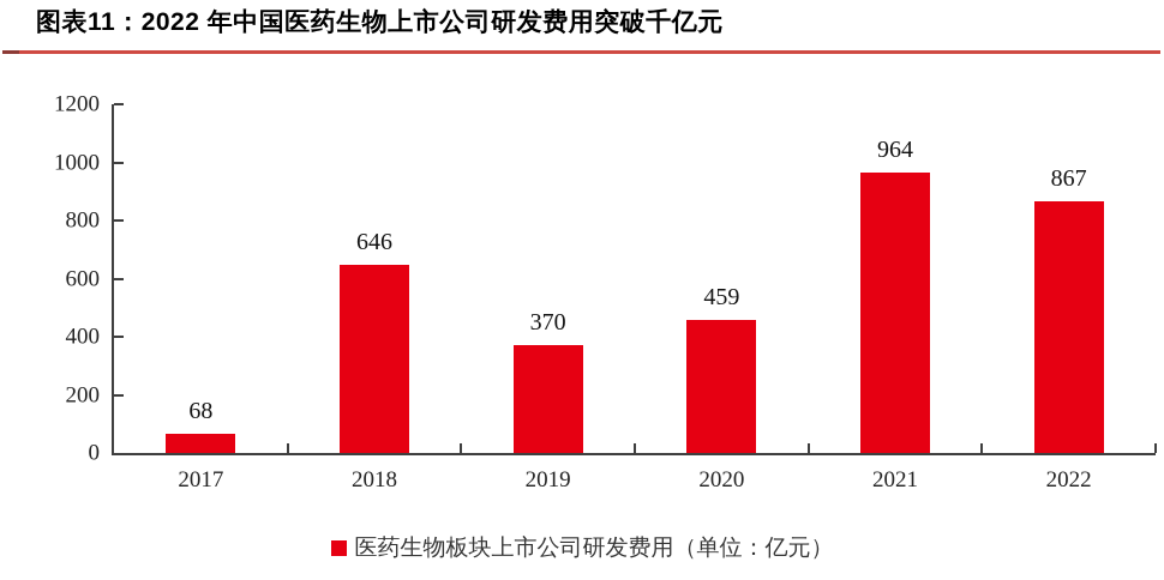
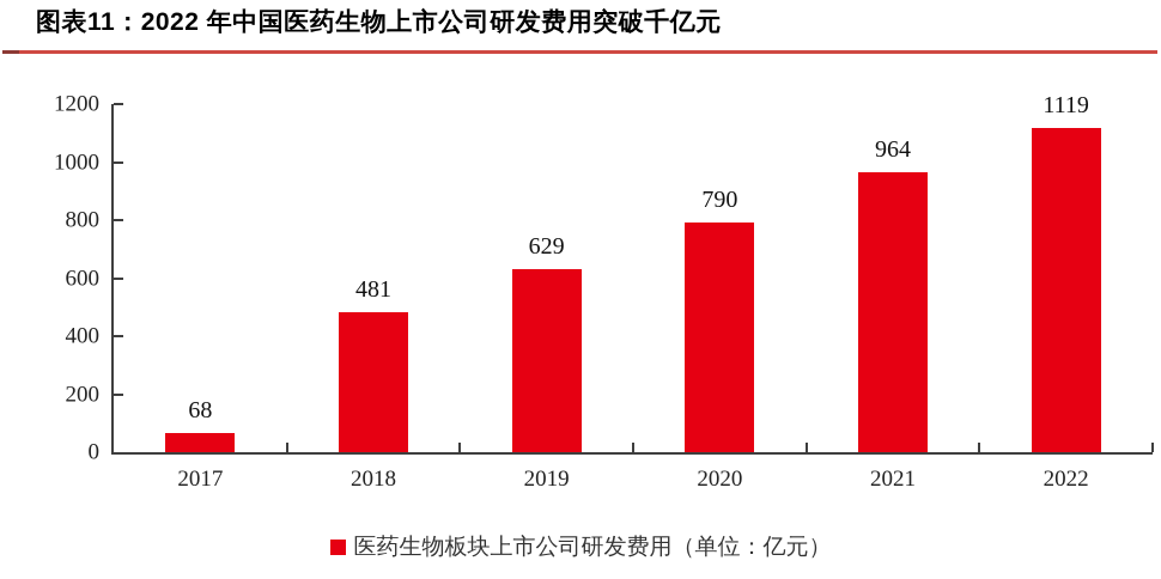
2018: 646 -> 481
2019: 370 -> 629
2020: 459 -> 790
2022: 867 -> 1119
